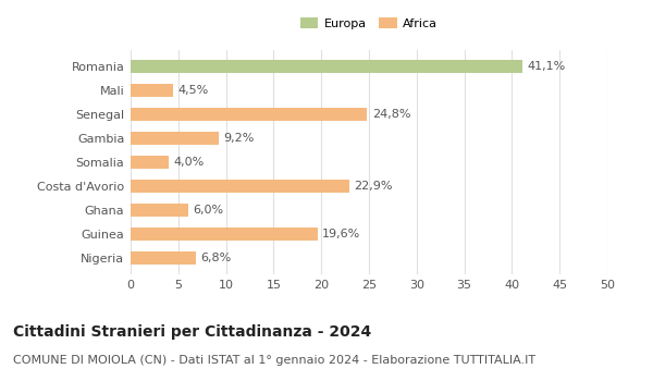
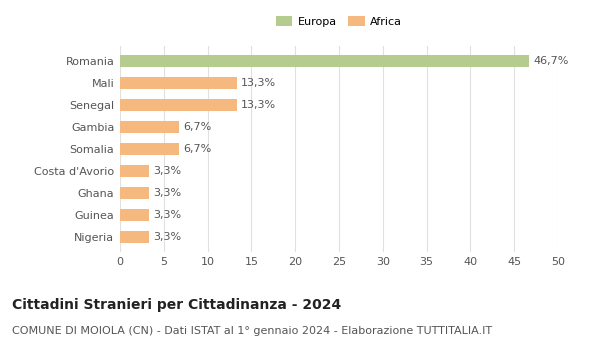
Romania: 41,1% -> 46,7%
Mali: 4,5% -> 13,3%
Senegal: 24,8% -> 13,3%
Gambia: 9,2% -> 6,7%
Somalia: 4,0% -> 6,7%
Costa d'Avorio: 22,9% -> 3,3%
Ghana: 6,0% -> 3,3%
Guinea: 19,6% -> 3,3%
Nigeria: 6,8% -> 3,3%
